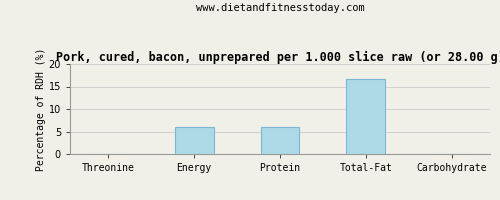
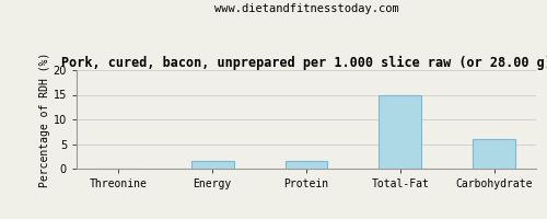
Energy: 6.0 -> 1.5
Protein: 6.0 -> 1.5
Total-Fat: 16.7 -> 15.0
Carbohydrate: 0.1 -> 6.0
